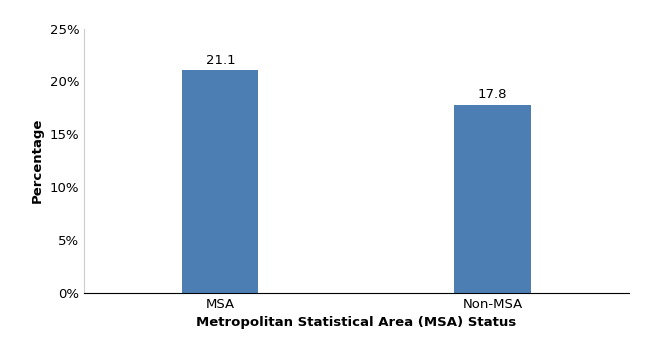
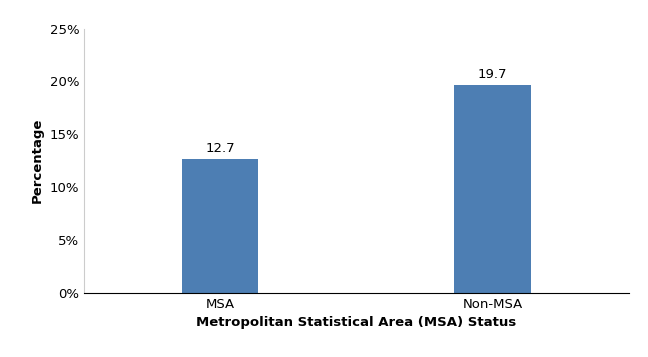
MSA: 21.1 -> 12.7
Non-MSA: 17.8 -> 19.7
